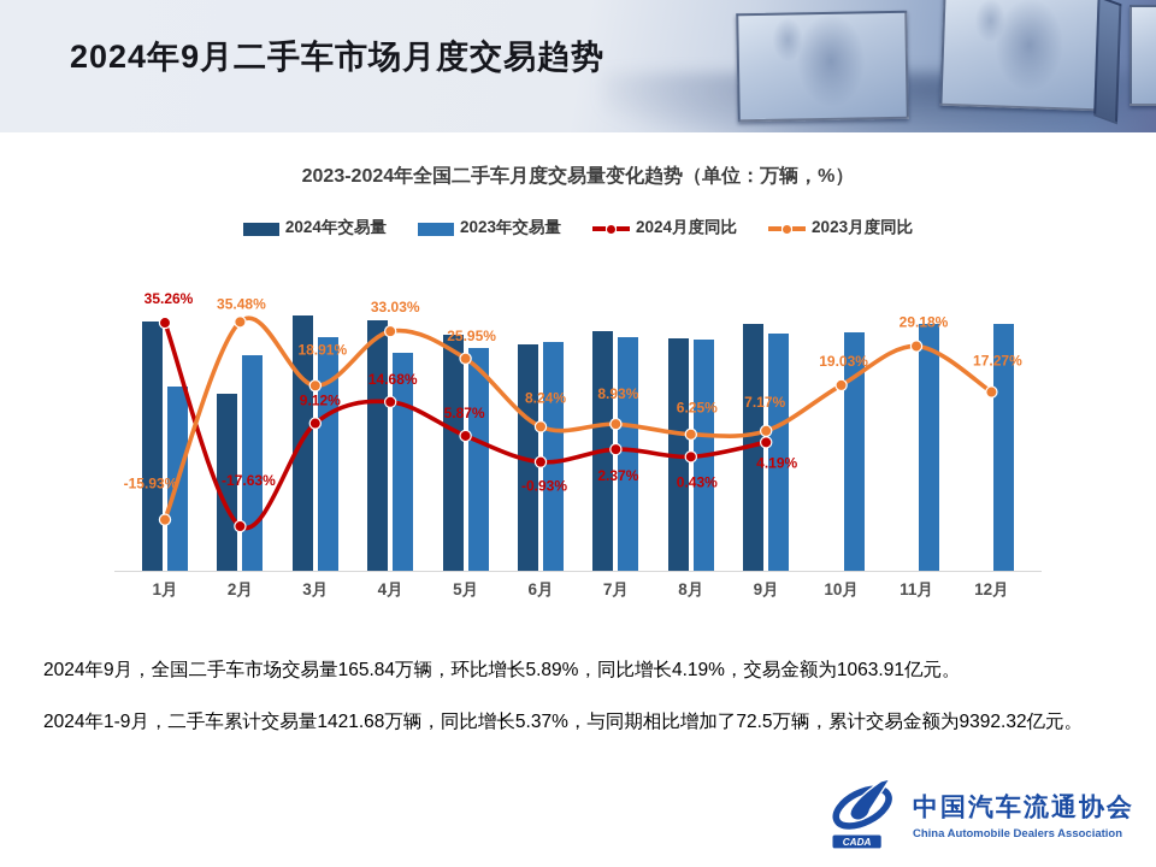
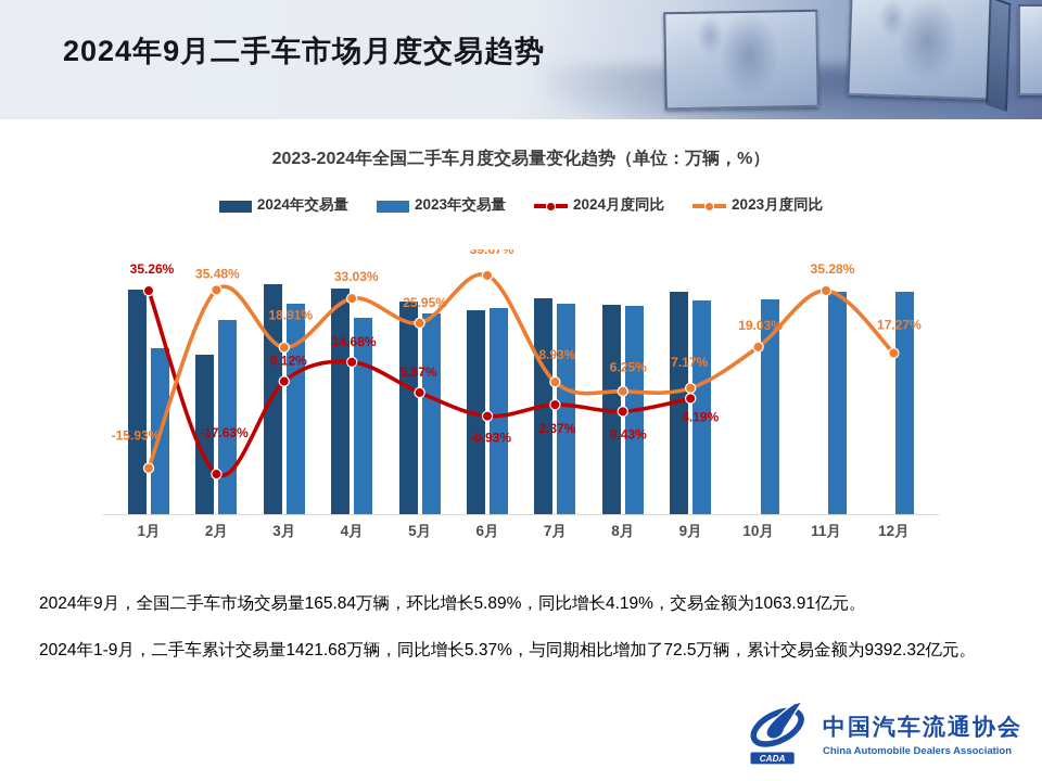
2023月度同比/6月: 8.24% -> 39.67%
2023月度同比/11月: 29.18% -> 35.28%
